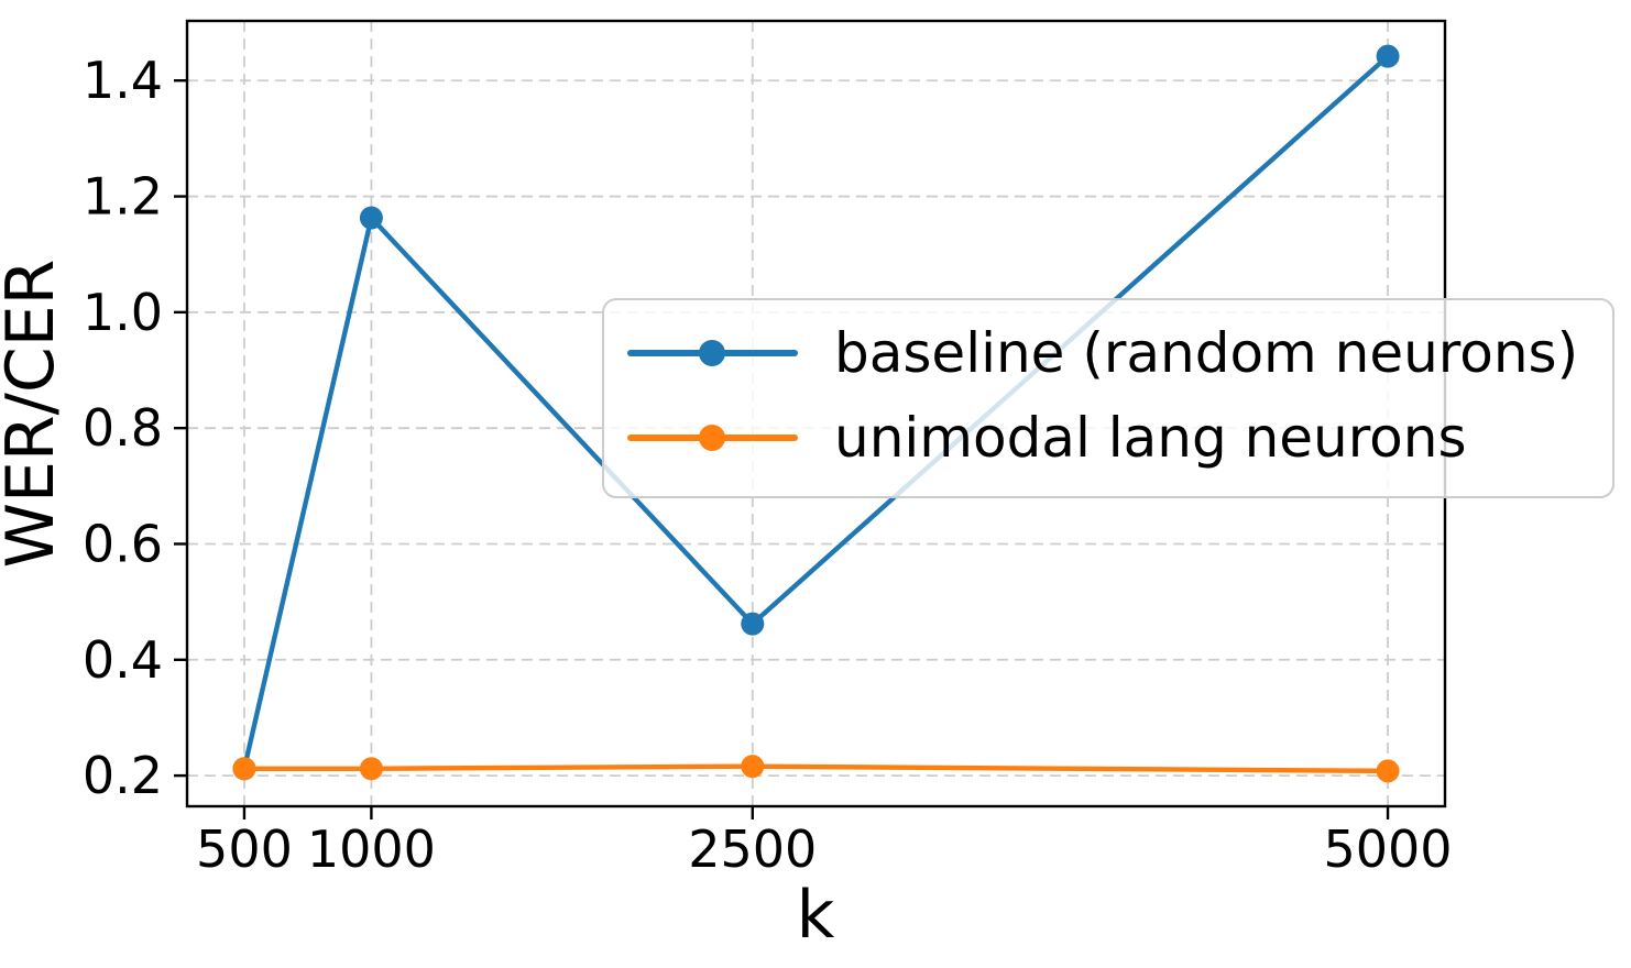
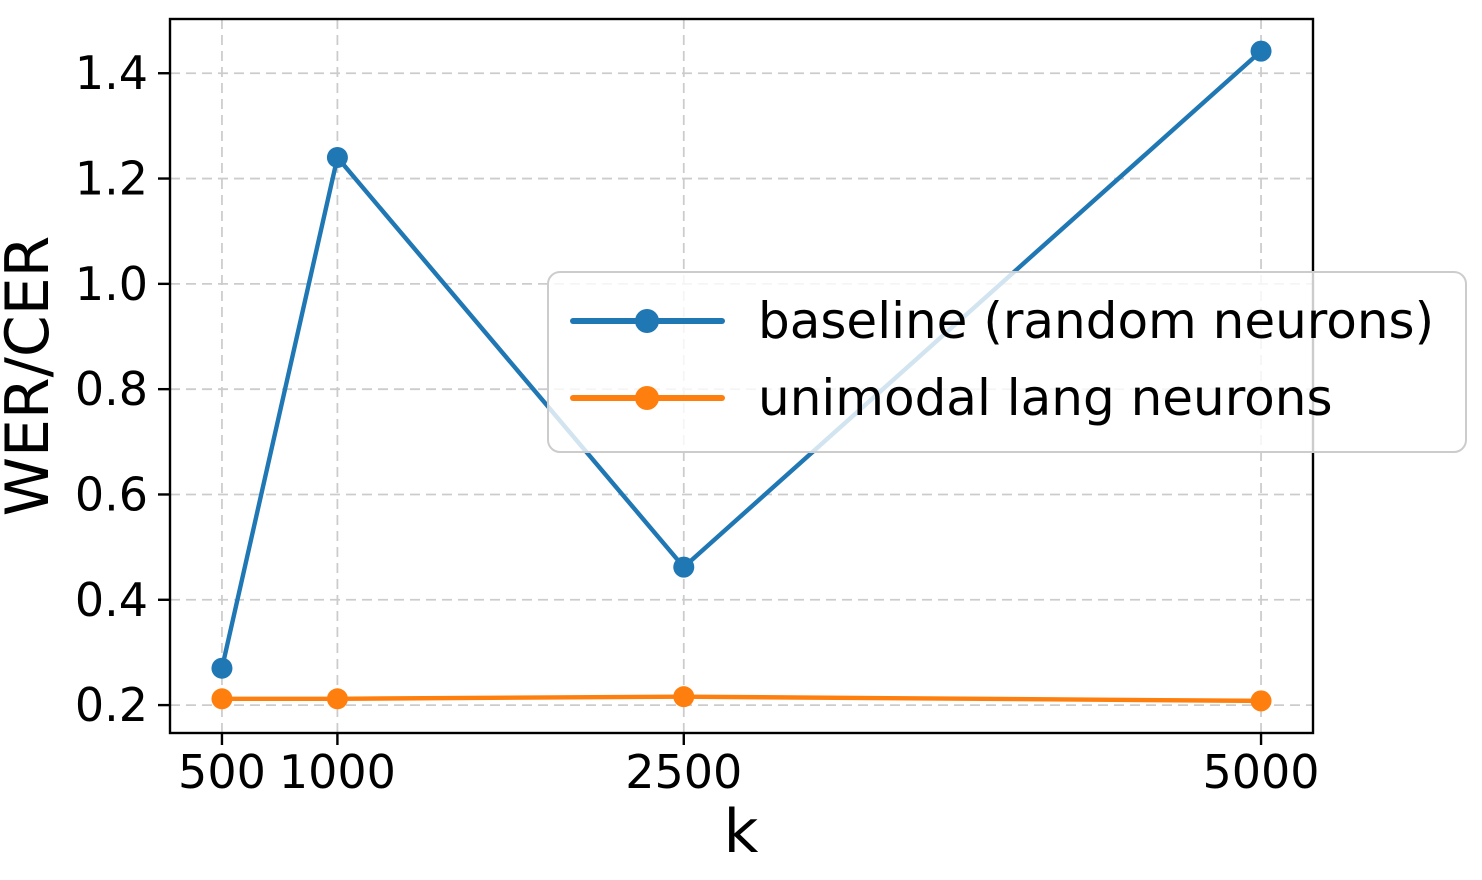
baseline (random neurons)/500: 0.21 -> 0.27
baseline (random neurons)/1000: 1.16 -> 1.24
